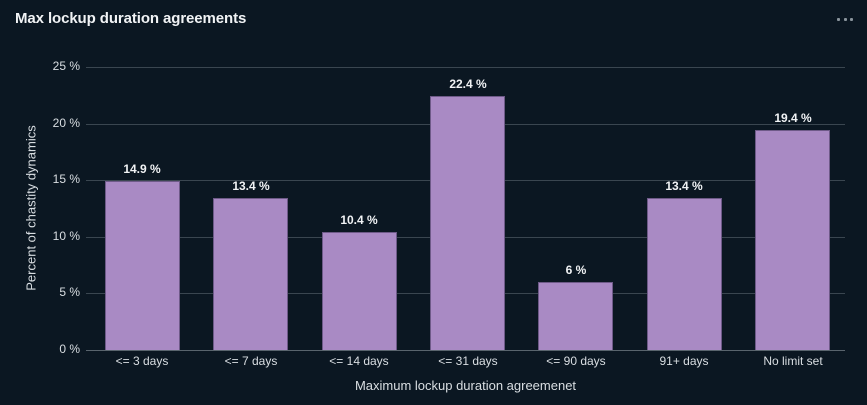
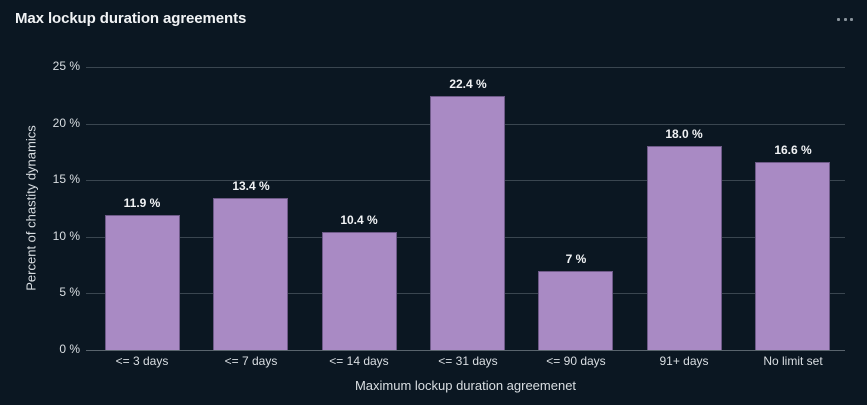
<= 3 days: 14.9 -> 11.9
<= 90 days: 6 -> 7
91+ days: 13.4 -> 18.0
No limit set: 19.4 -> 16.6
